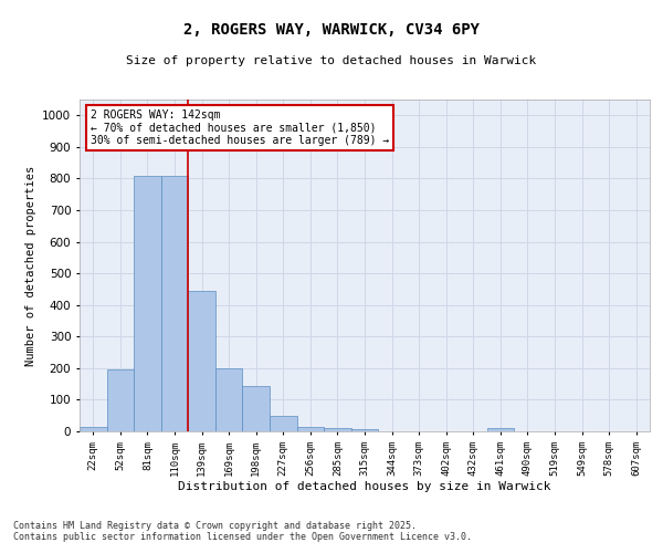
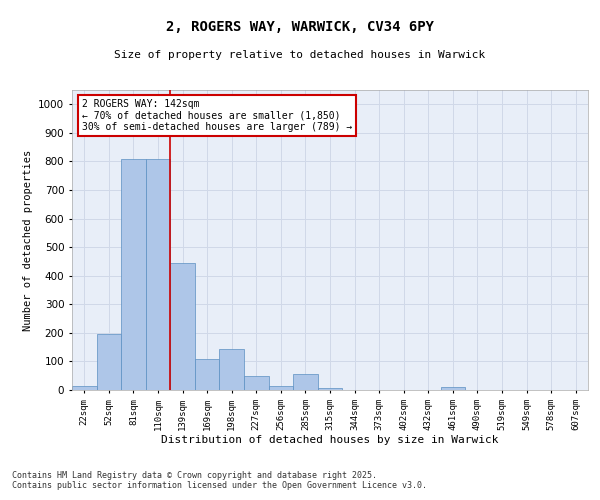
169sqm: 200 -> 110
285sqm: 10 -> 55
